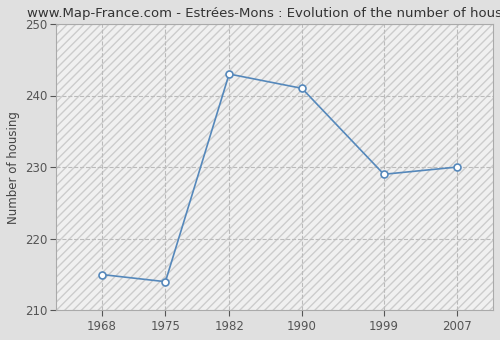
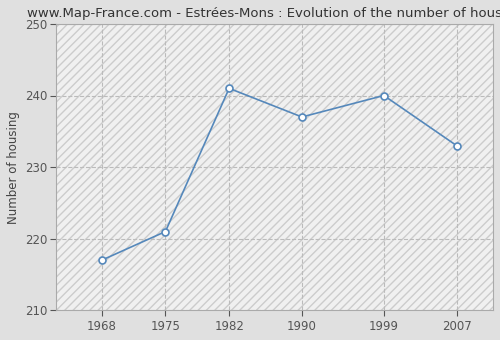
1968: 215 -> 217
1975: 214 -> 221
1982: 243 -> 241
1990: 241 -> 237
1999: 229 -> 240
2007: 230 -> 233
